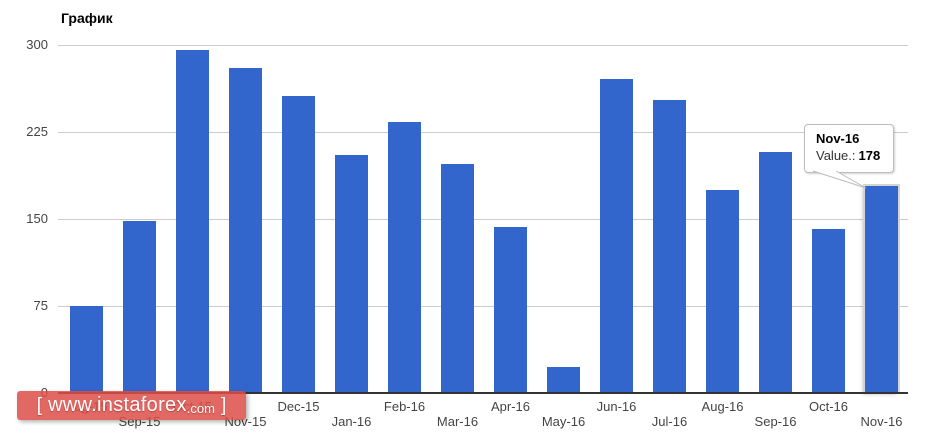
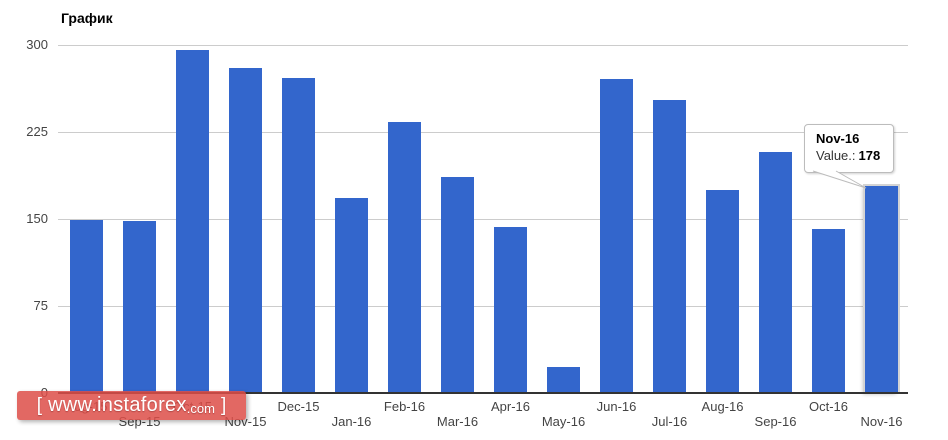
Aug-15: 75 -> 149
Dec-15: 256 -> 271
Jan-16: 205 -> 168
Mar-16: 197 -> 186
